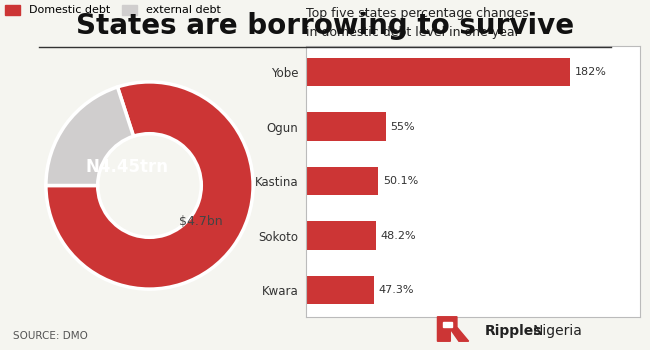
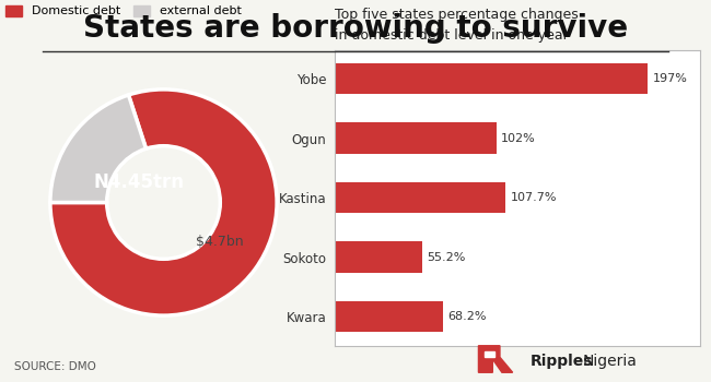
Yobe: 182% -> 197%
Ogun: 55% -> 102%
Kastina: 50.1% -> 107.7%
Sokoto: 48.2% -> 55.2%
Kwara: 47.3% -> 68.2%
